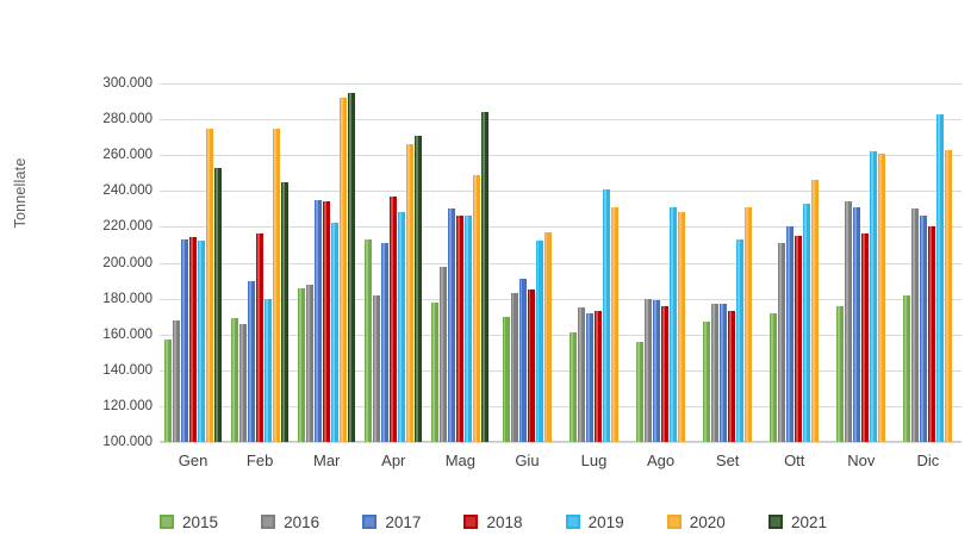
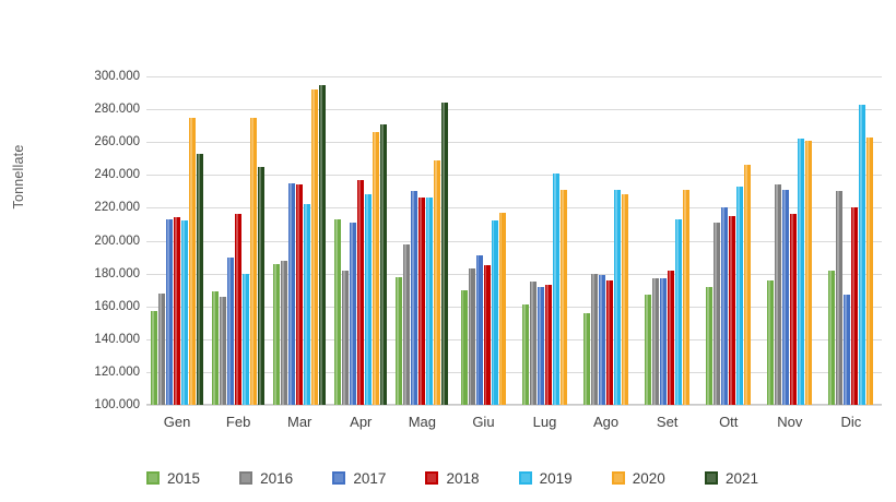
2018/Set: 173000 -> 182000
2017/Dic: 226000 -> 167000
